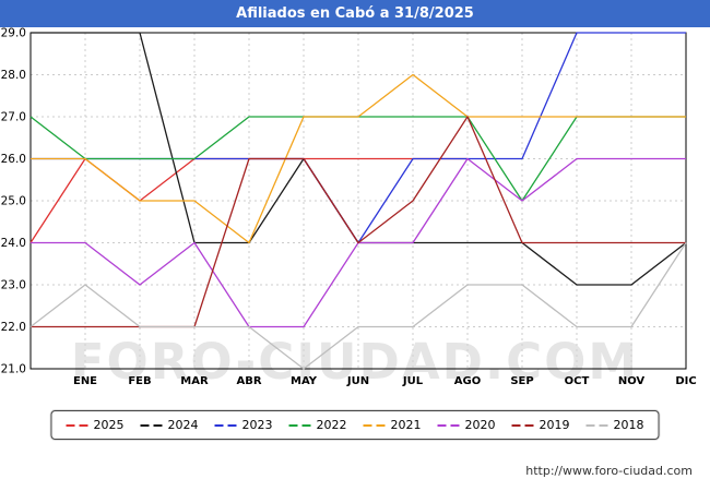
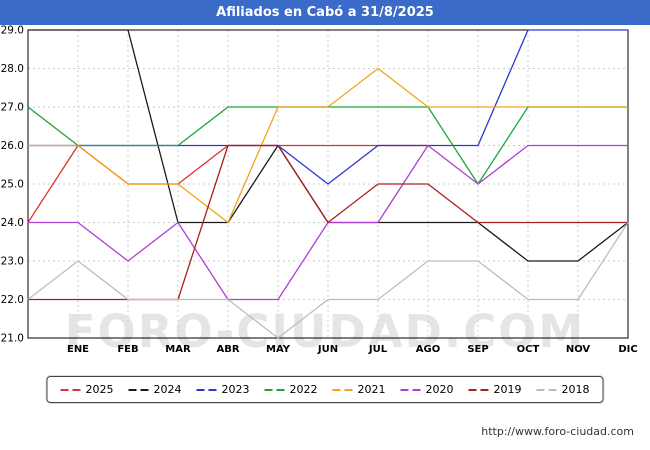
2025/MAR: 26 -> 25
2023/JUN: 24 -> 25
2019/AGO: 27 -> 25
